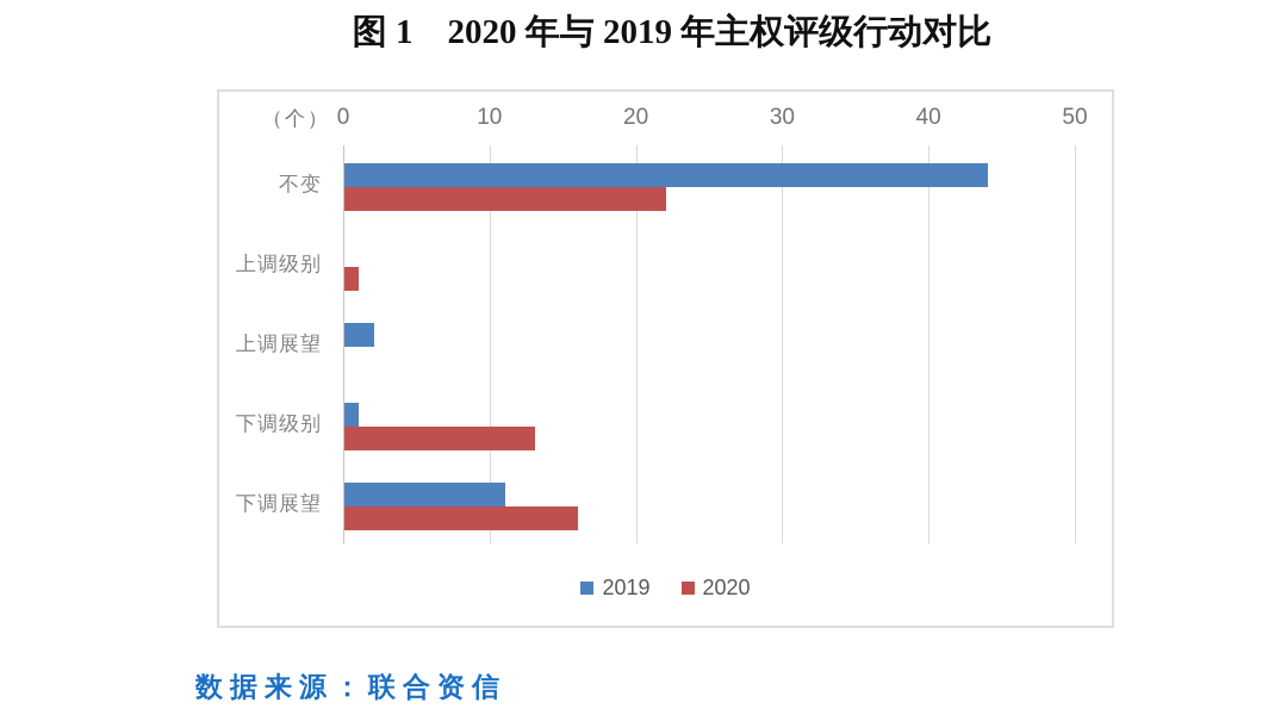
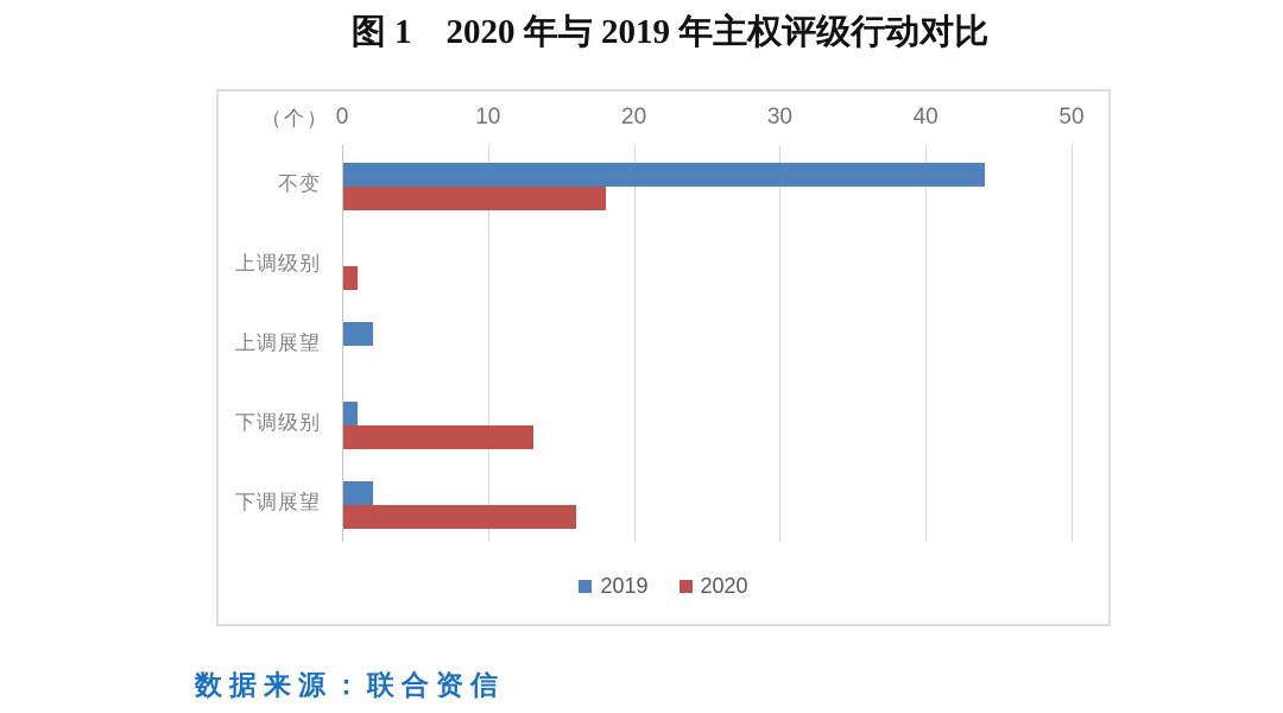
2020/不变: 22 -> 18
2019/下调展望: 11 -> 2
